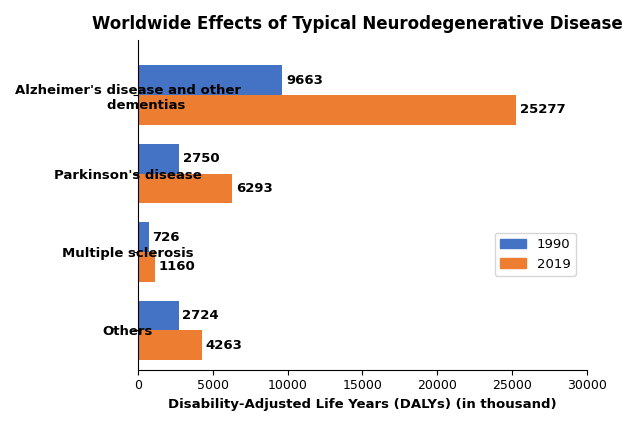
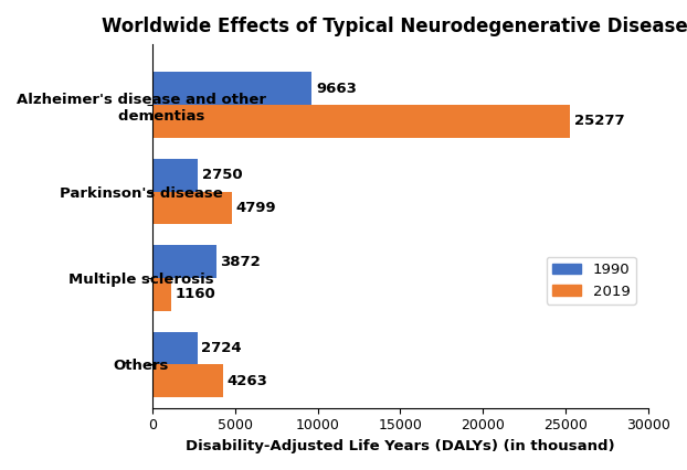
2019/Parkinson's disease: 6293 -> 4799
1990/Multiple sclerosis: 726 -> 3872
